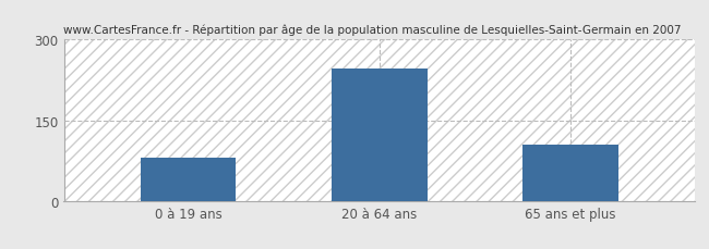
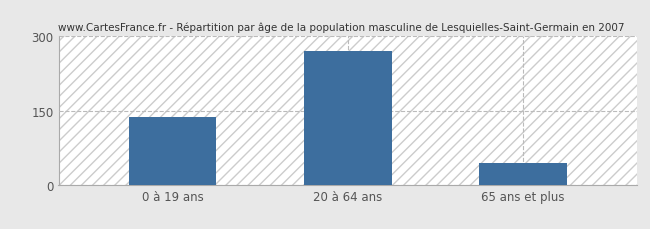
0 à 19 ans: 80 -> 138
20 à 64 ans: 245 -> 270
65 ans et plus: 105 -> 45
